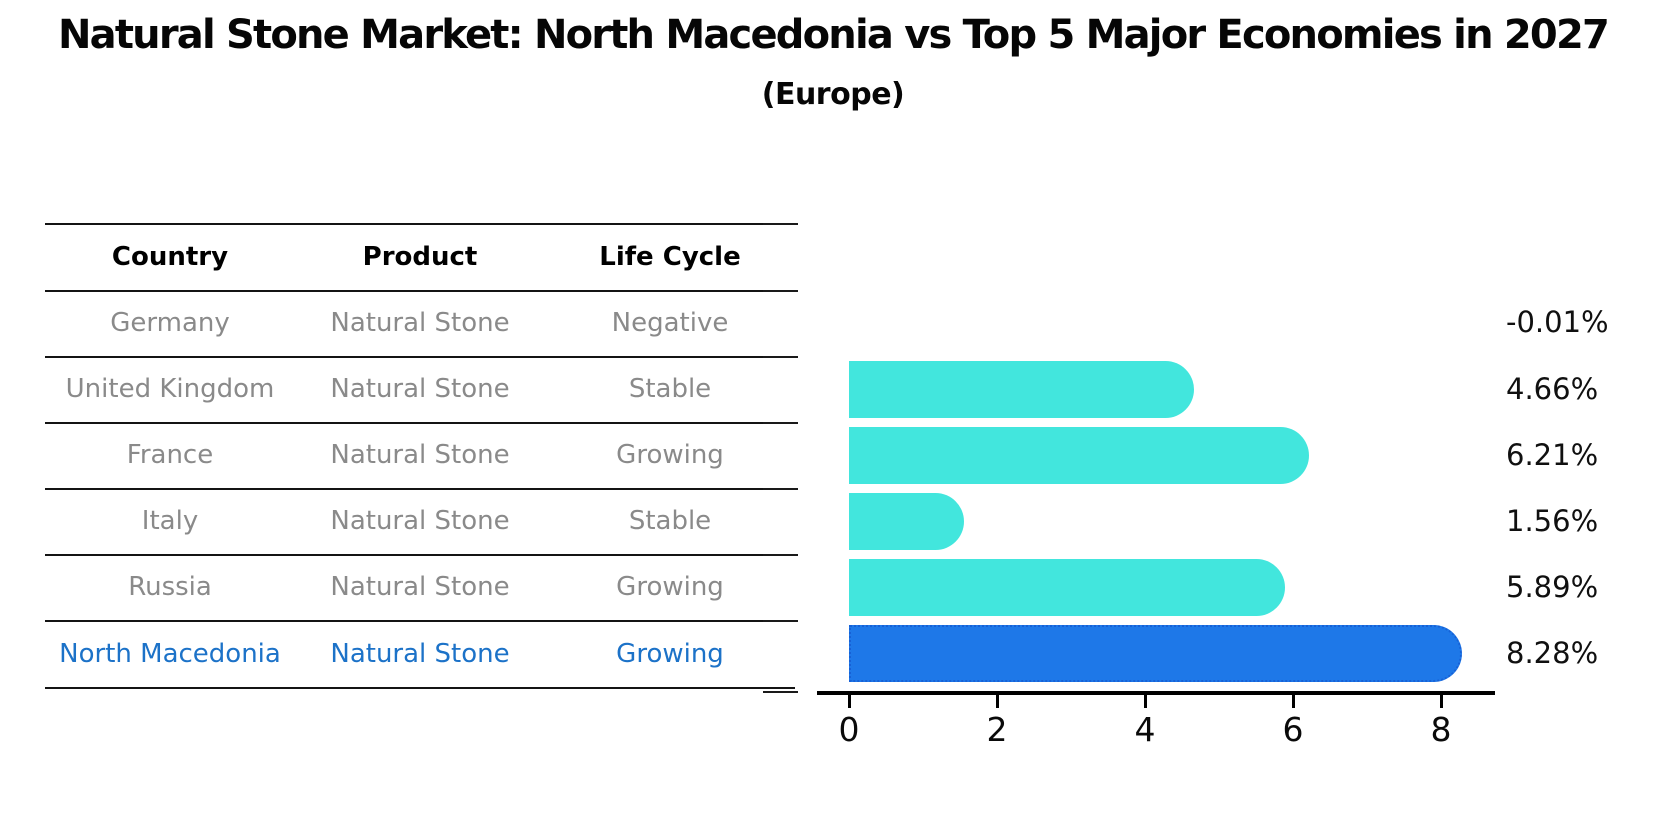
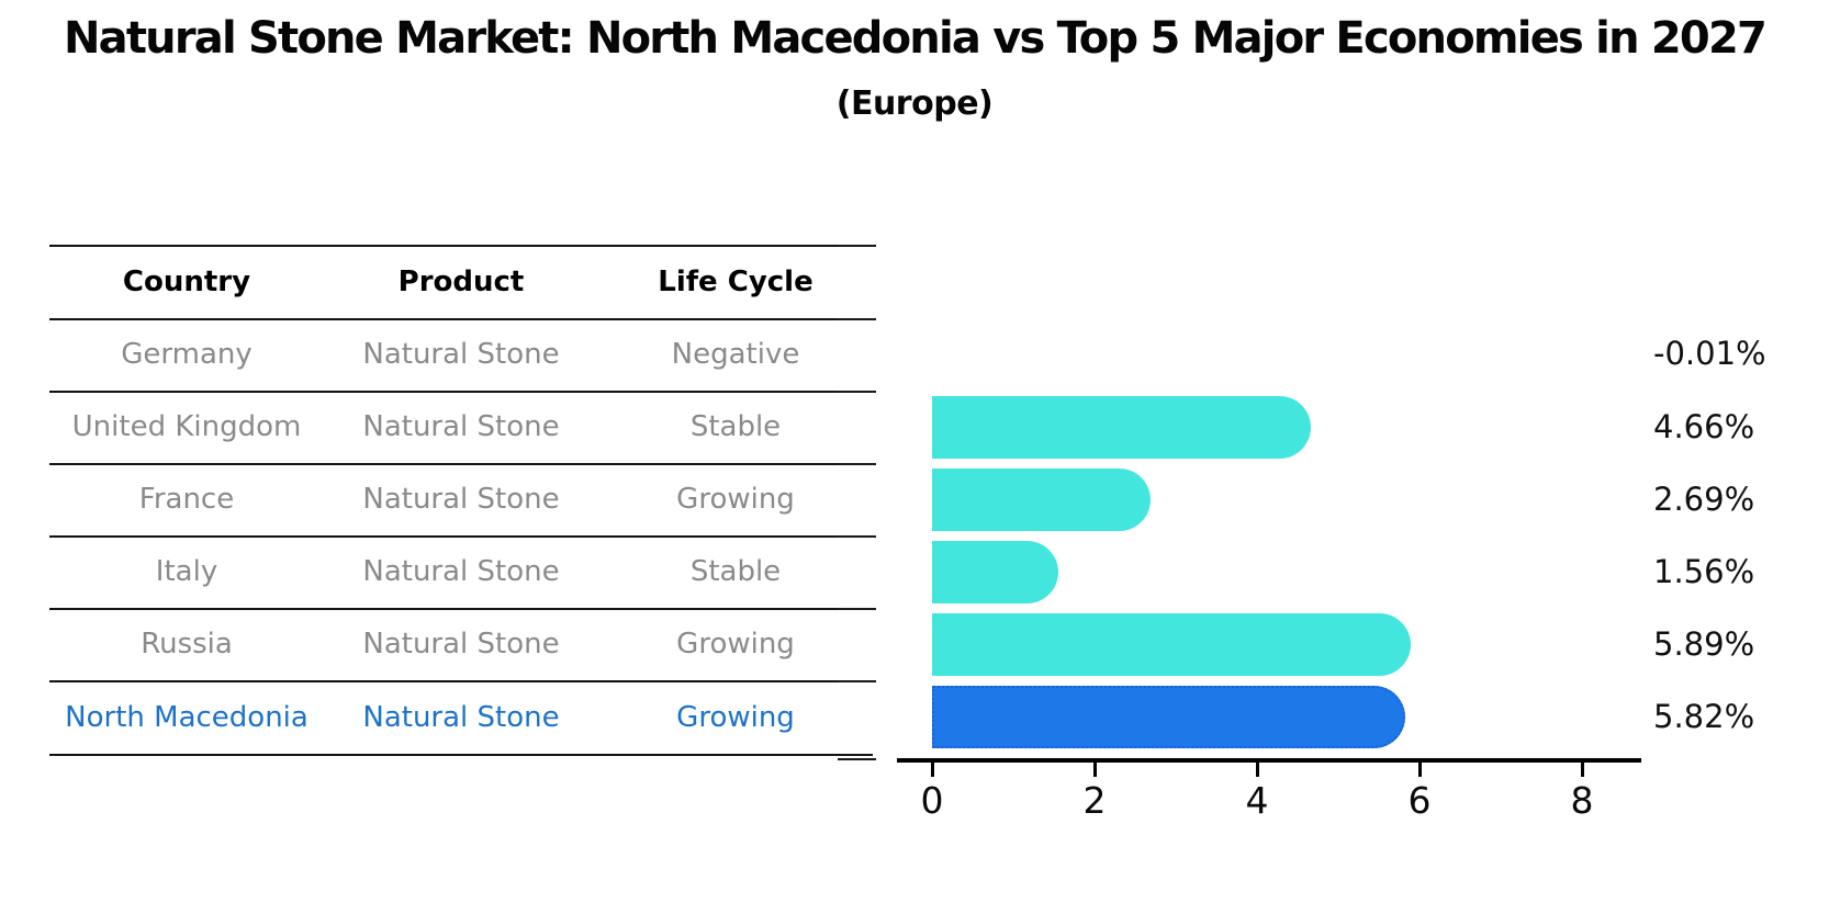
France: 6.21% -> 2.69%
North Macedonia: 8.28% -> 5.82%
